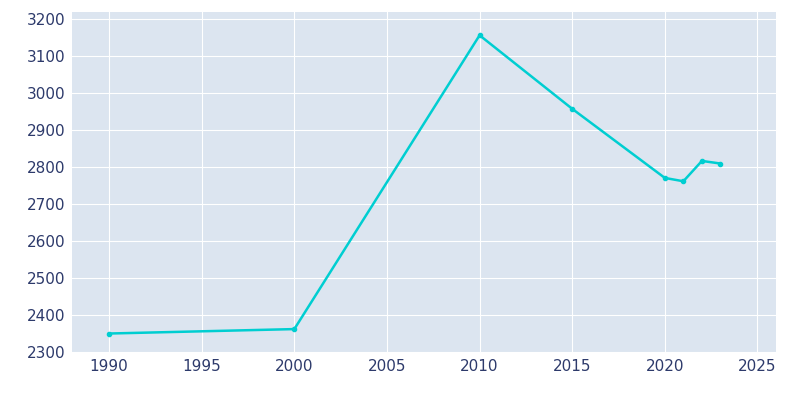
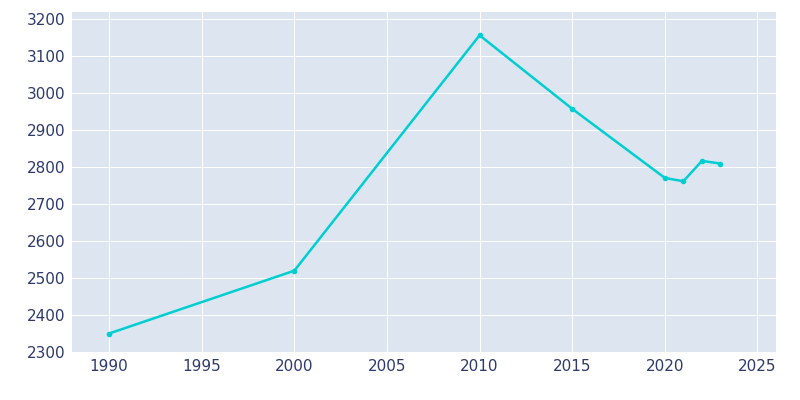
2000: 2362 -> 2520
